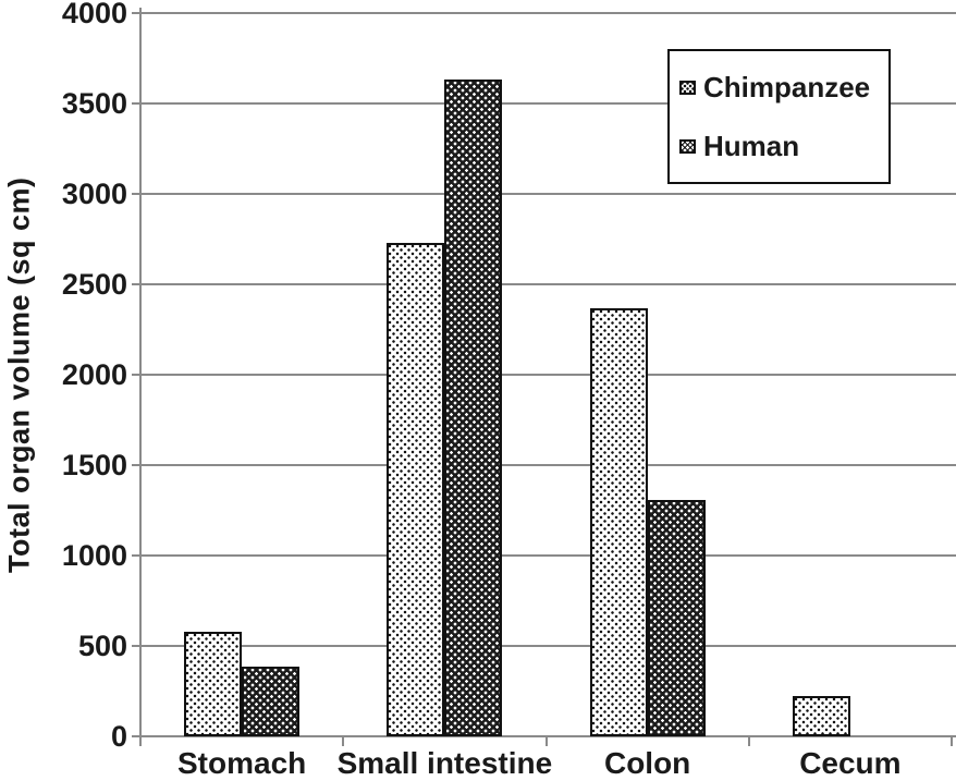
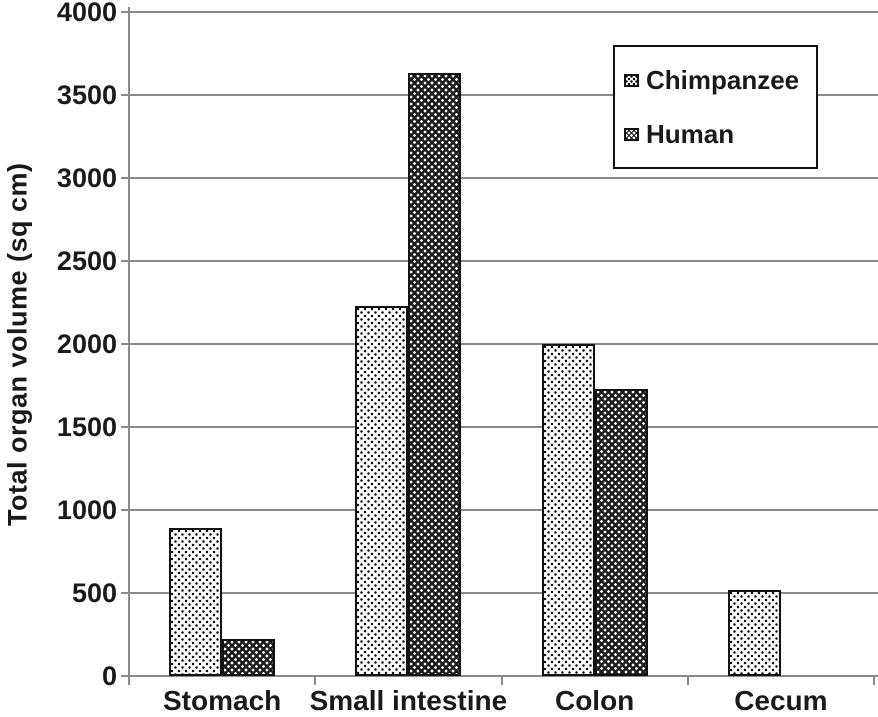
Chimpanzee/Stomach: 580 -> 890
Human/Stomach: 380 -> 220
Chimpanzee/Small intestine: 2730 -> 2230
Chimpanzee/Colon: 2370 -> 2000
Human/Colon: 1310 -> 1730
Chimpanzee/Cecum: 220 -> 520
